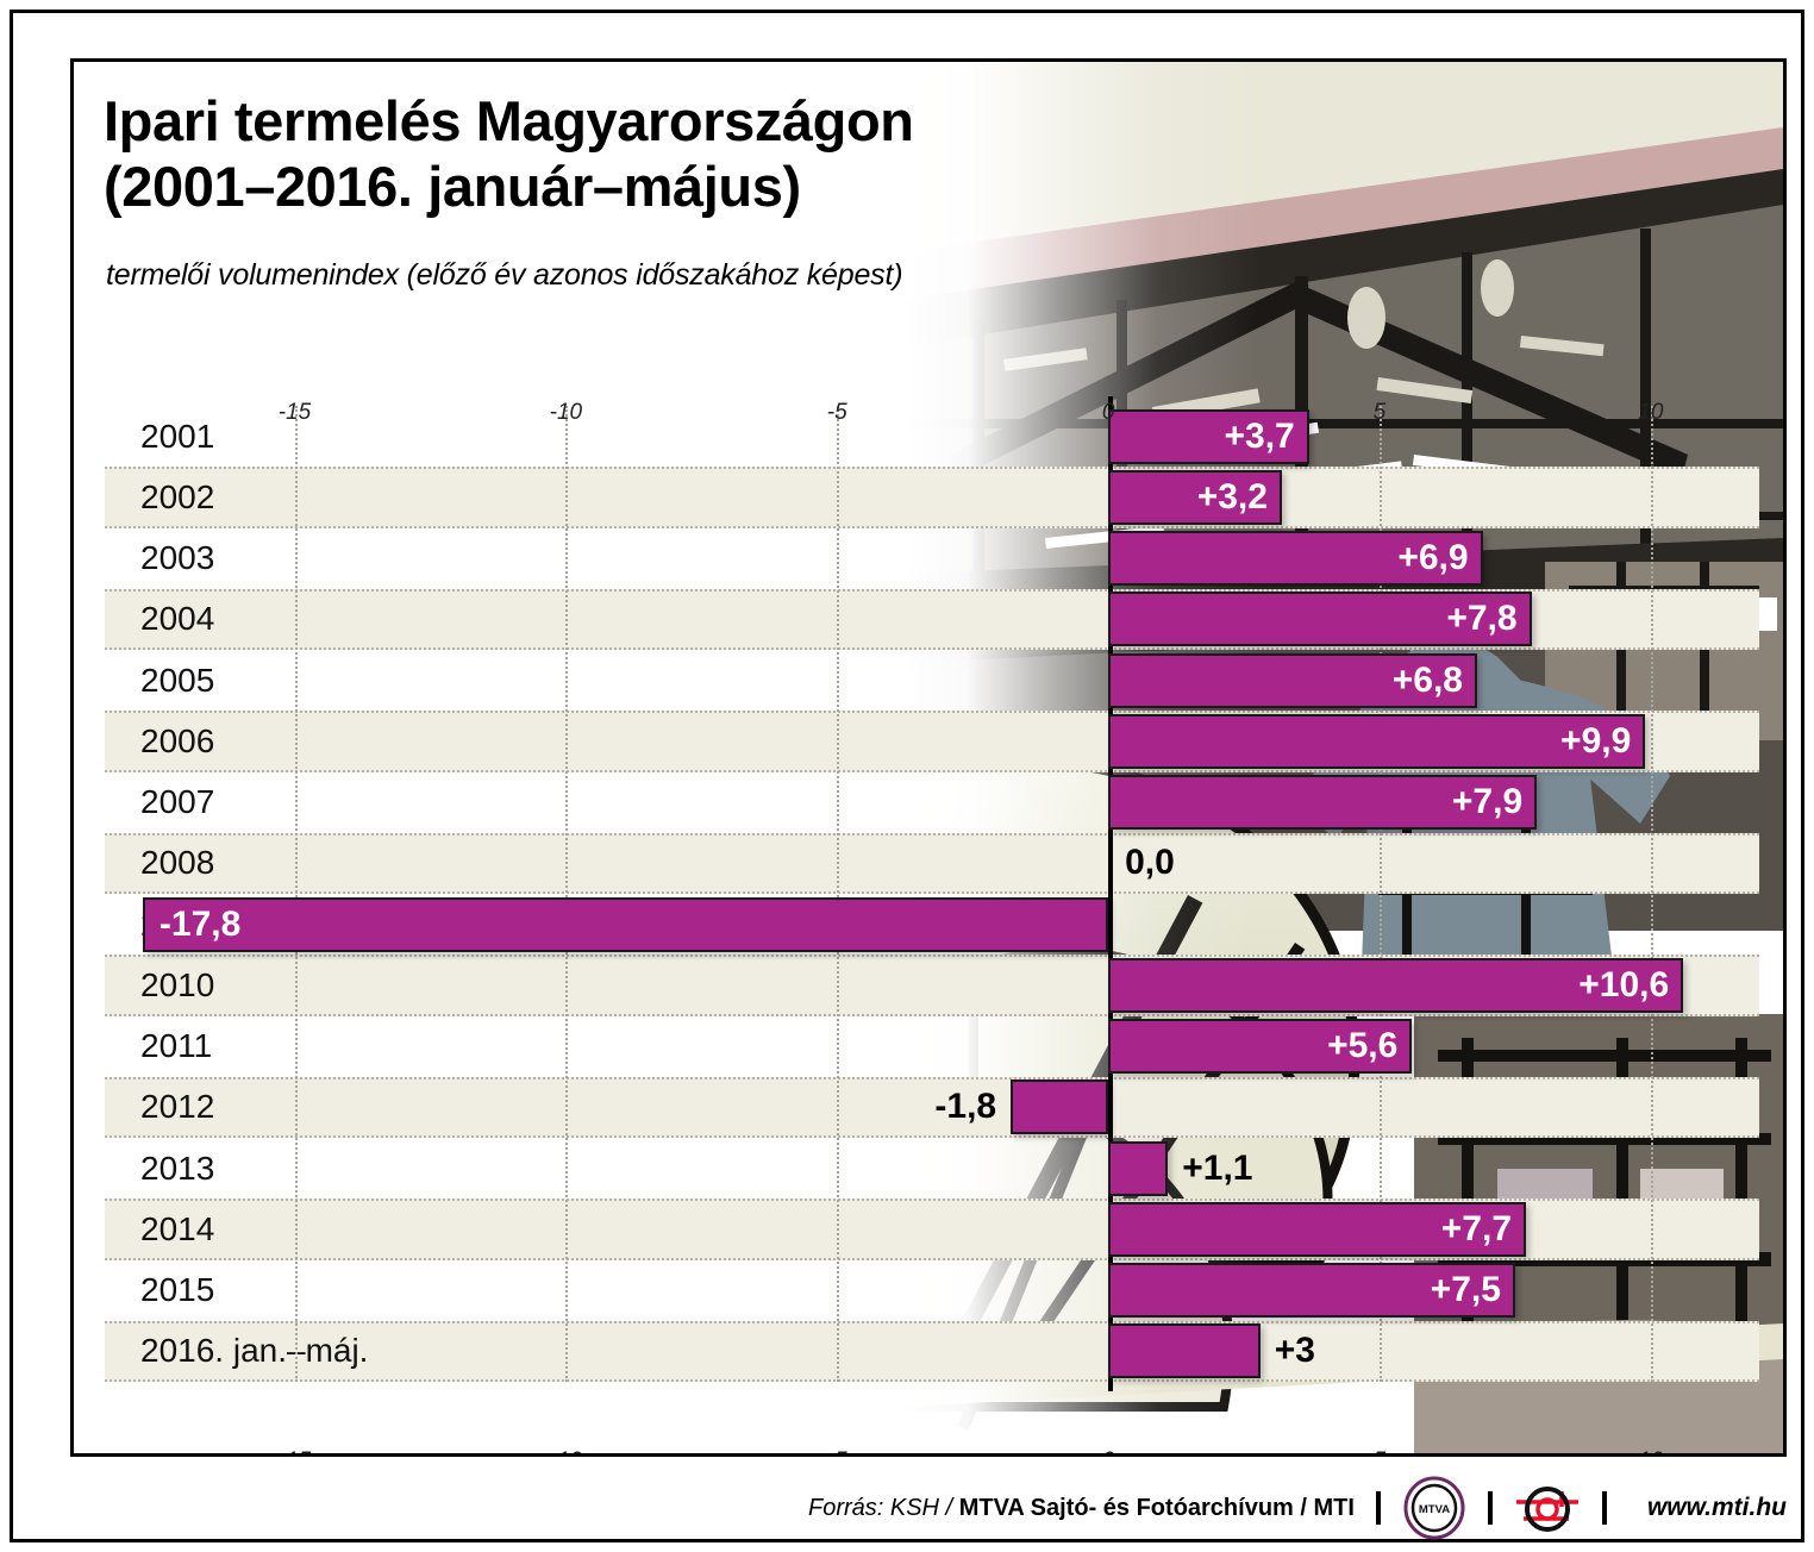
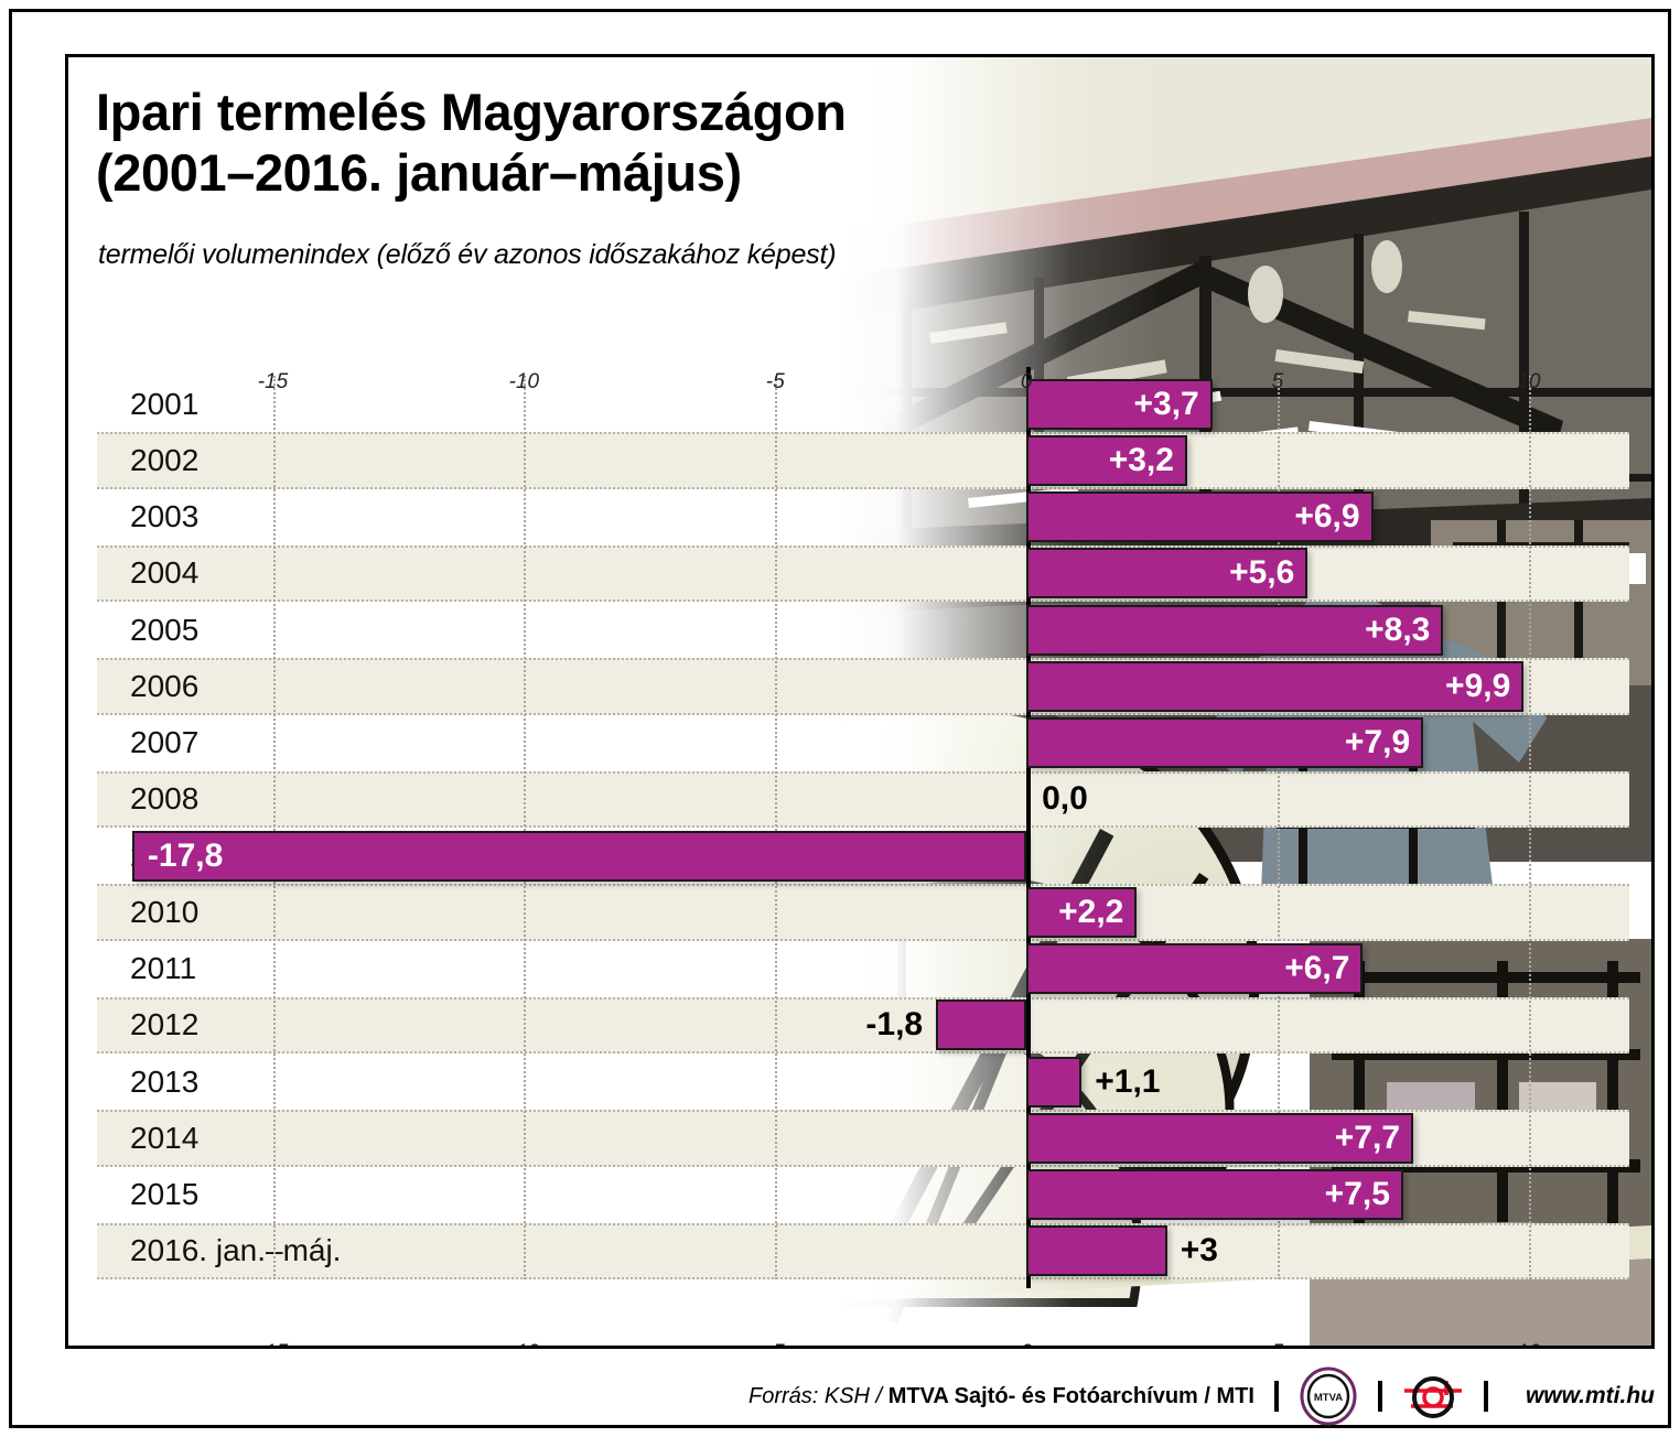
2004: +7,8 -> +5,6
2005: +6,8 -> +8,3
2010: +10,6 -> +2,2
2011: +5,6 -> +6,7
